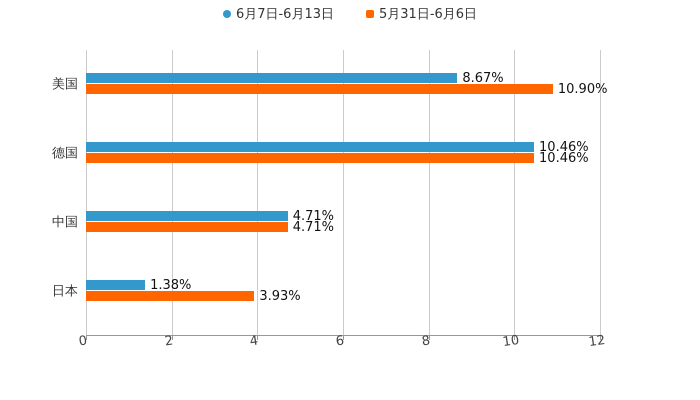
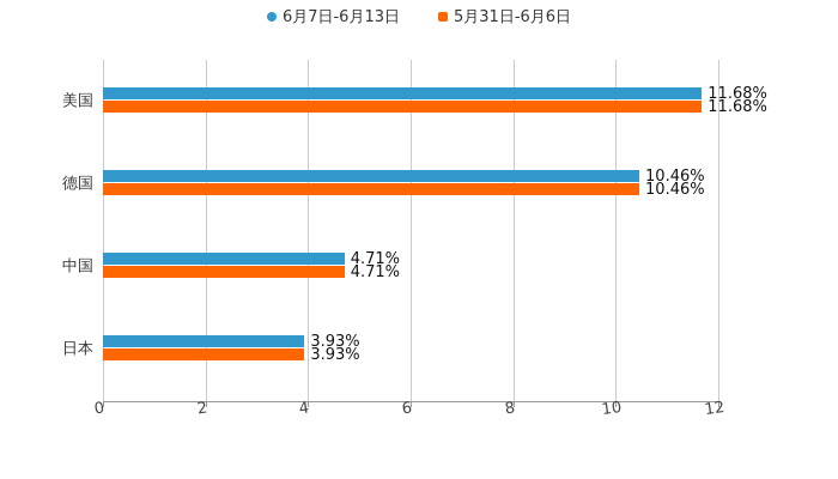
6月7日-6月13日/美国: 8.67% -> 11.68%
5月31日-6月6日/美国: 10.90% -> 11.68%
6月7日-6月13日/日本: 1.38% -> 3.93%
